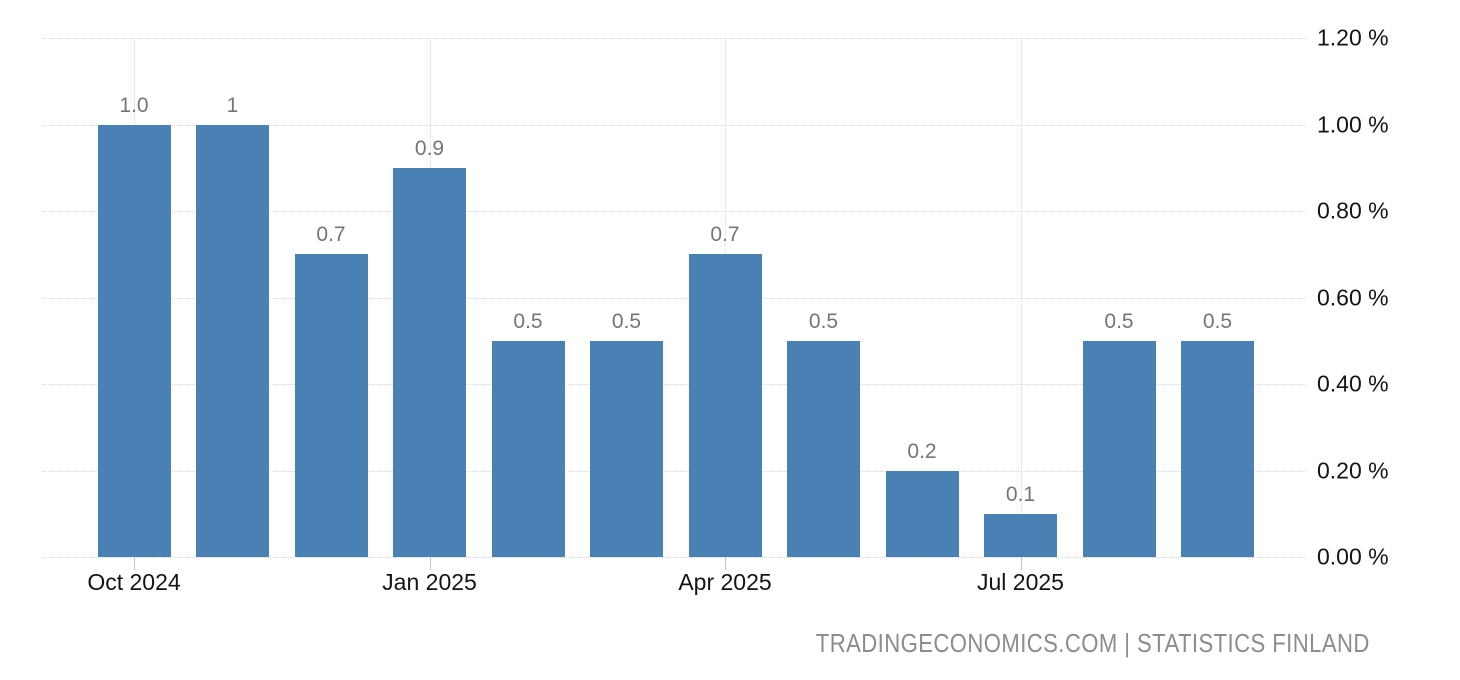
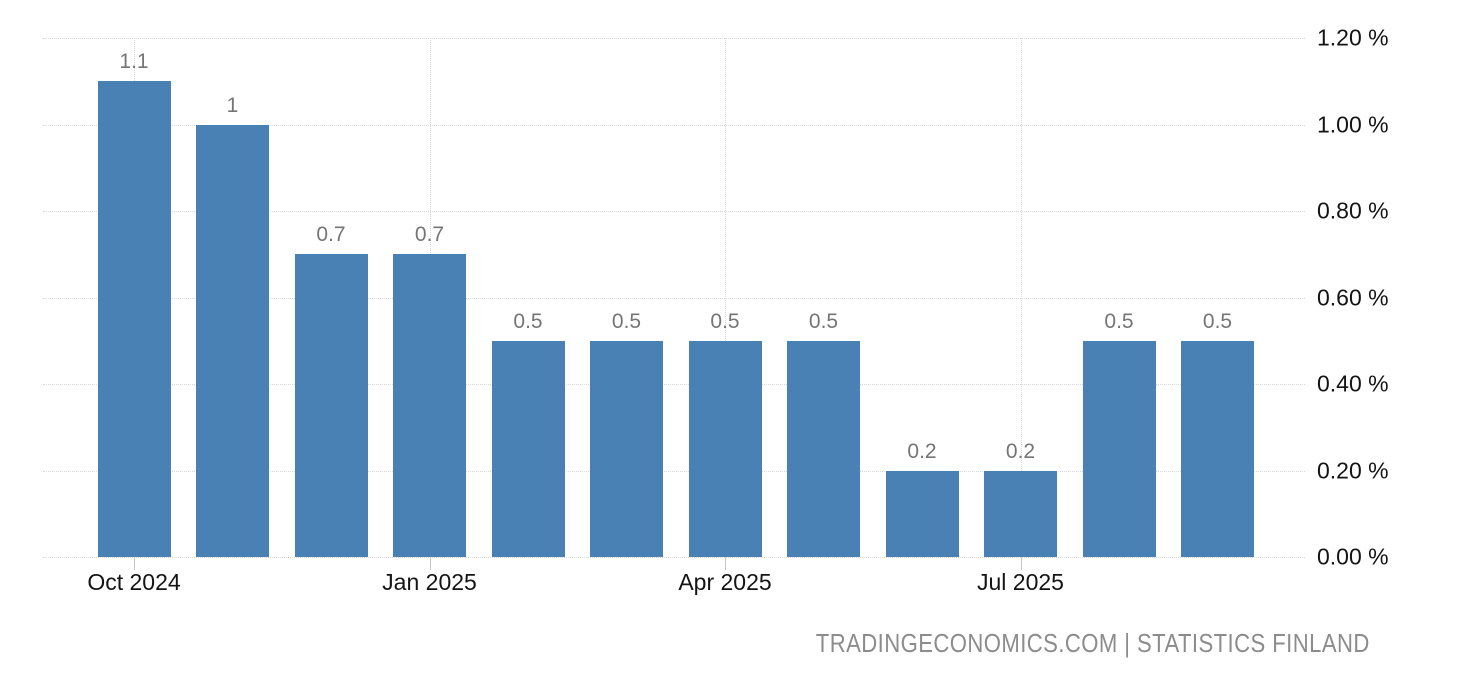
Oct 2024: 1.0 -> 1.1
Jan 2025: 0.9 -> 0.7
Apr 2025: 0.7 -> 0.5
Jul 2025: 0.1 -> 0.2
